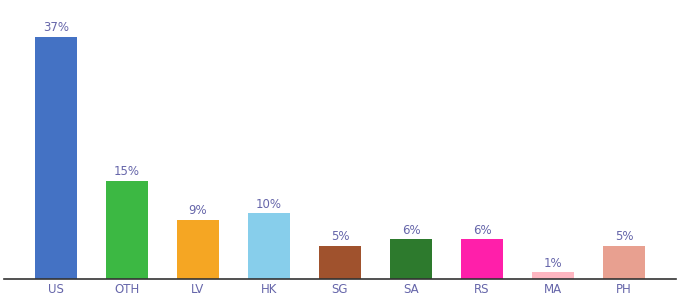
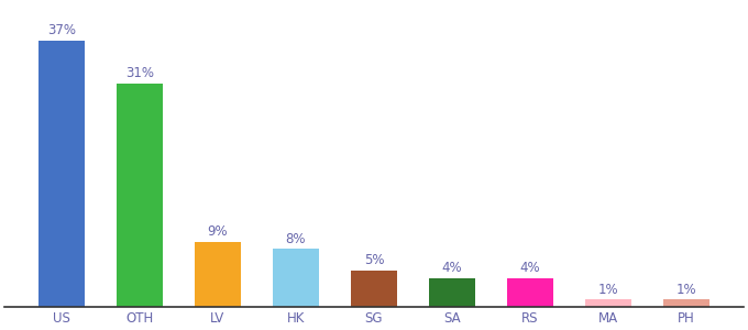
OTH: 15% -> 31%
HK: 10% -> 8%
SA: 6% -> 4%
RS: 6% -> 4%
PH: 5% -> 1%
